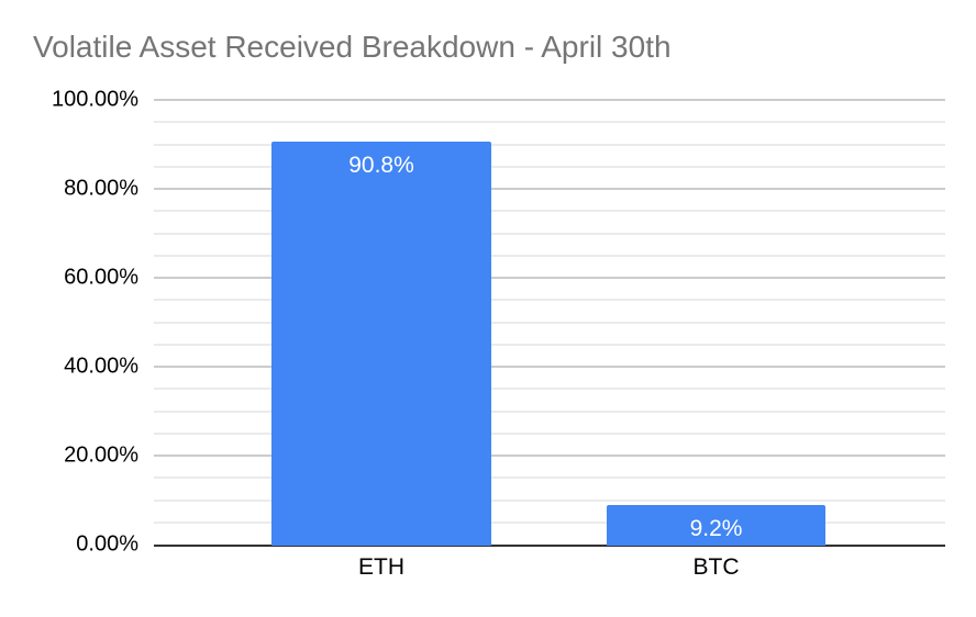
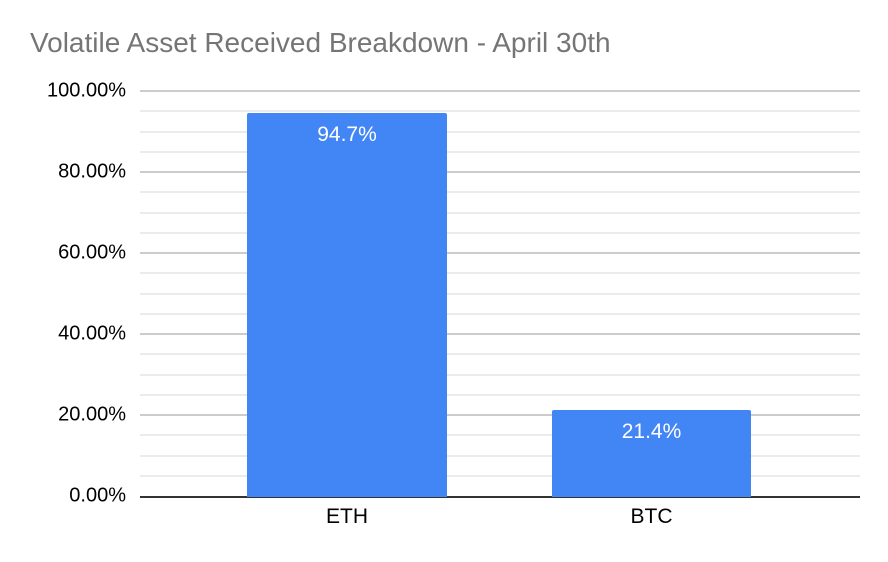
ETH: 90.8% -> 94.7%
BTC: 9.2% -> 21.4%
